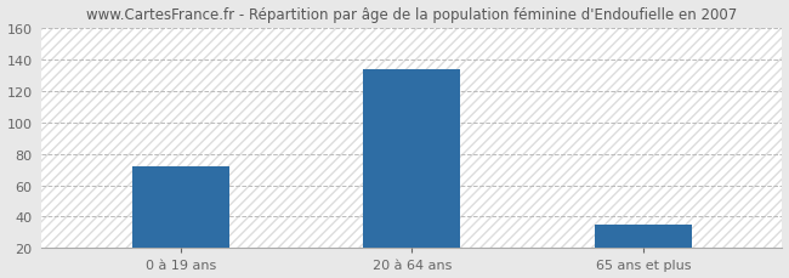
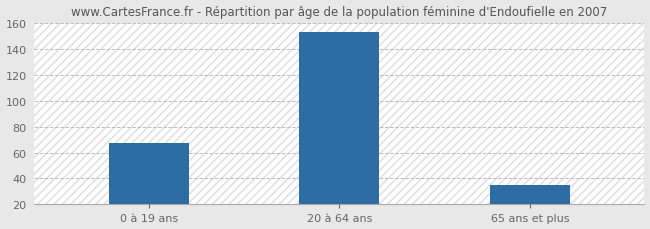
0 à 19 ans: 72 -> 67
20 à 64 ans: 134 -> 153
